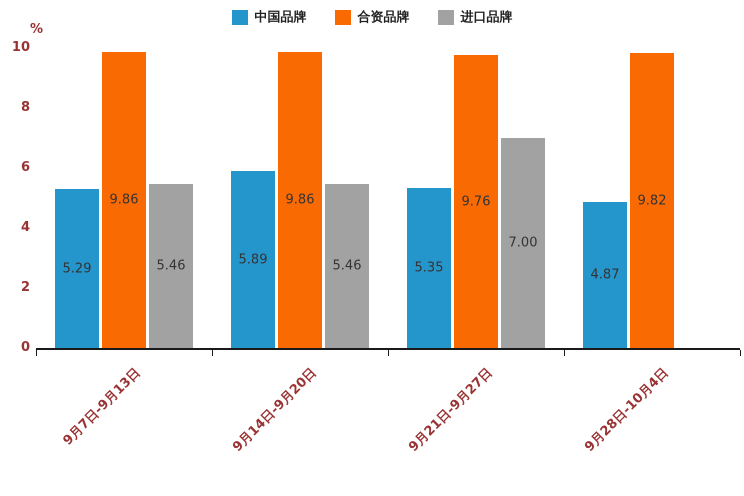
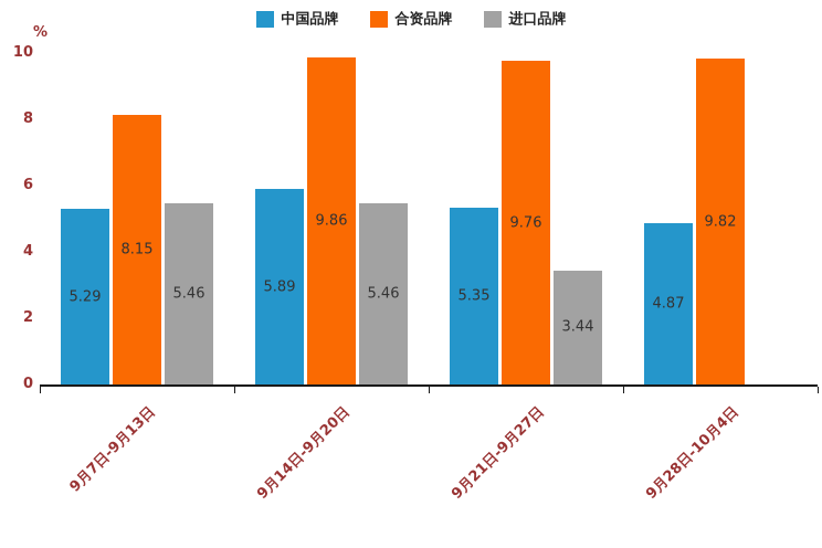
合资品牌/9月7日-9月13日: 9.86 -> 8.15
进口品牌/9月21日-9月27日: 7.00 -> 3.44
